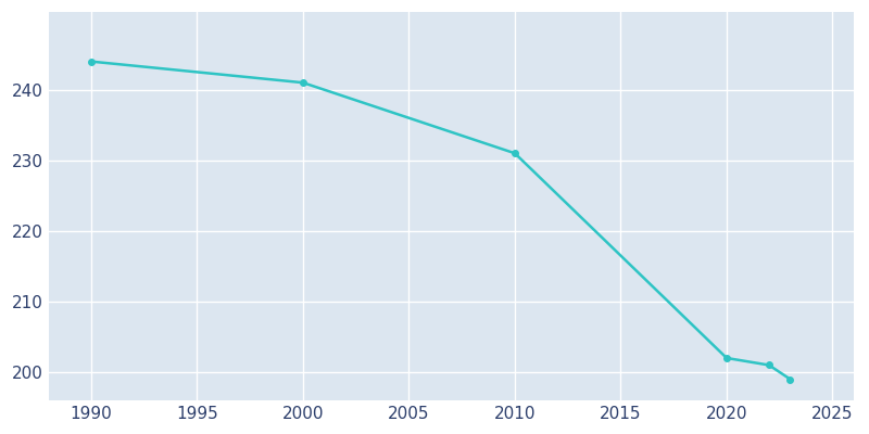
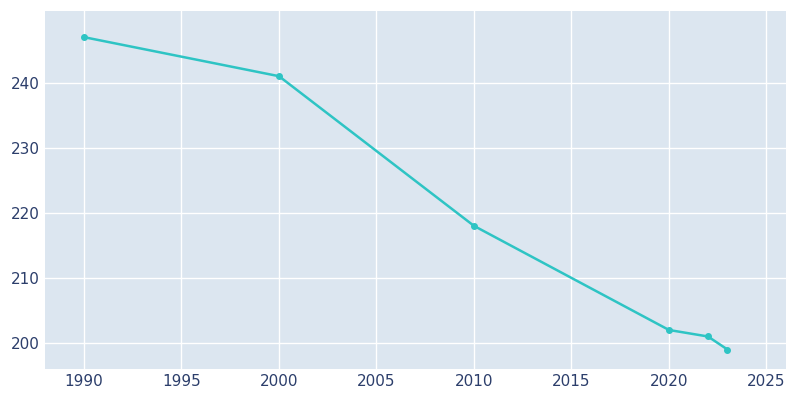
1990: 244 -> 247
2010: 231 -> 218
